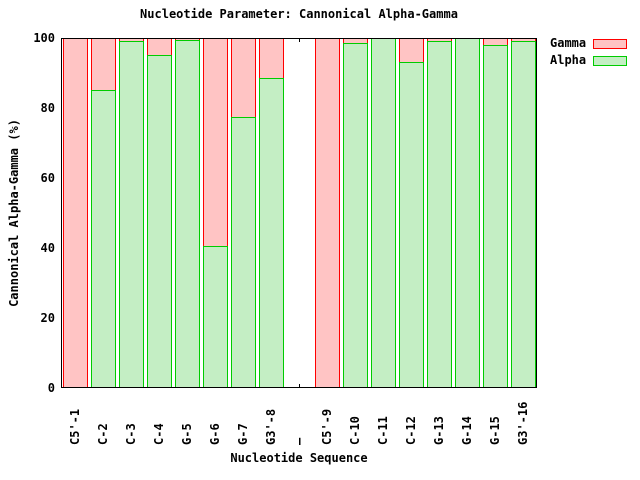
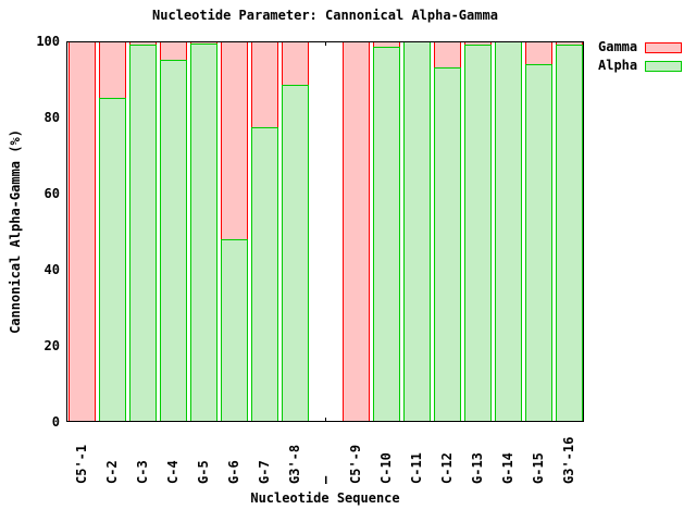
Alpha/G-6: 40 -> 48
Alpha/G-15: 98 -> 94
